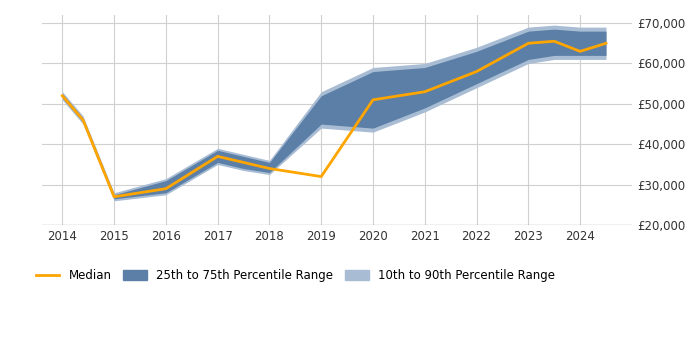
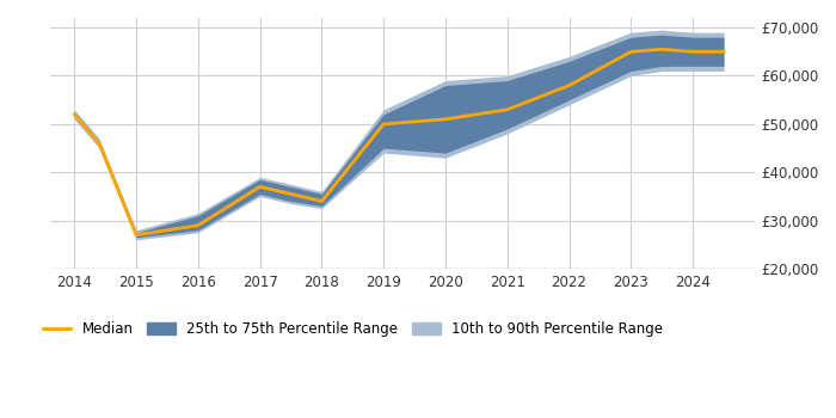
Median/2019: £32,000 -> £50,000
Median/2024: £63,000 -> £65,000
